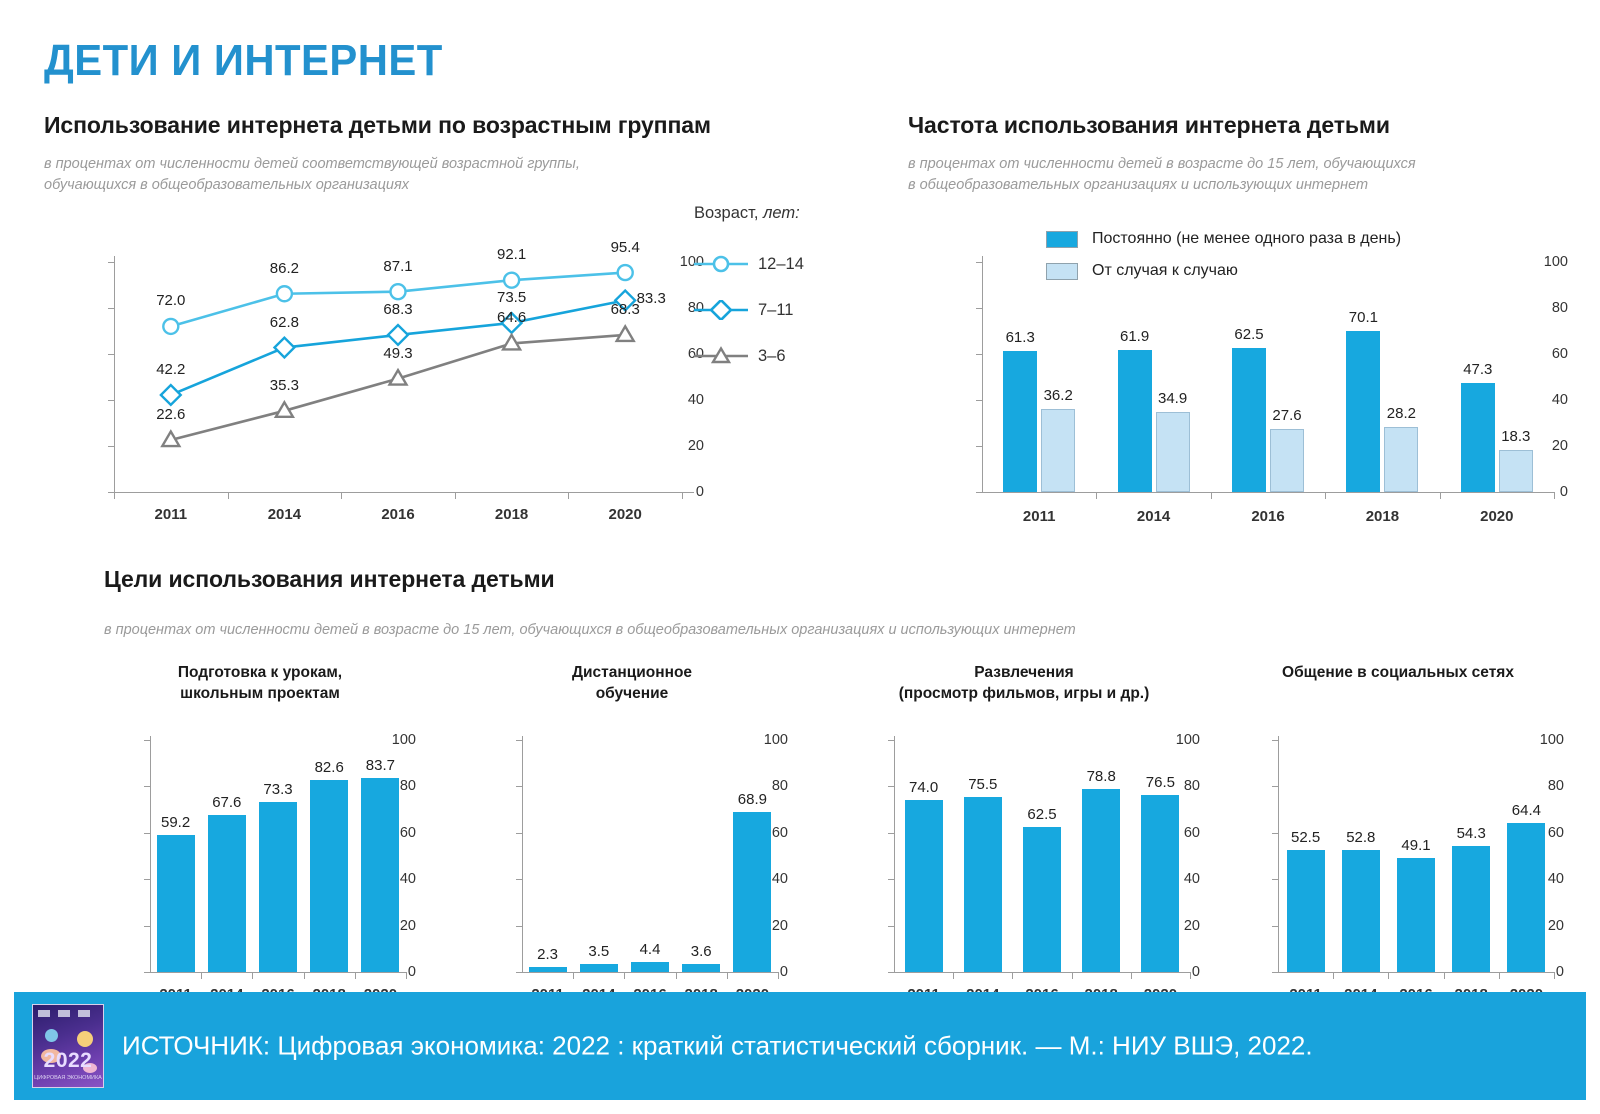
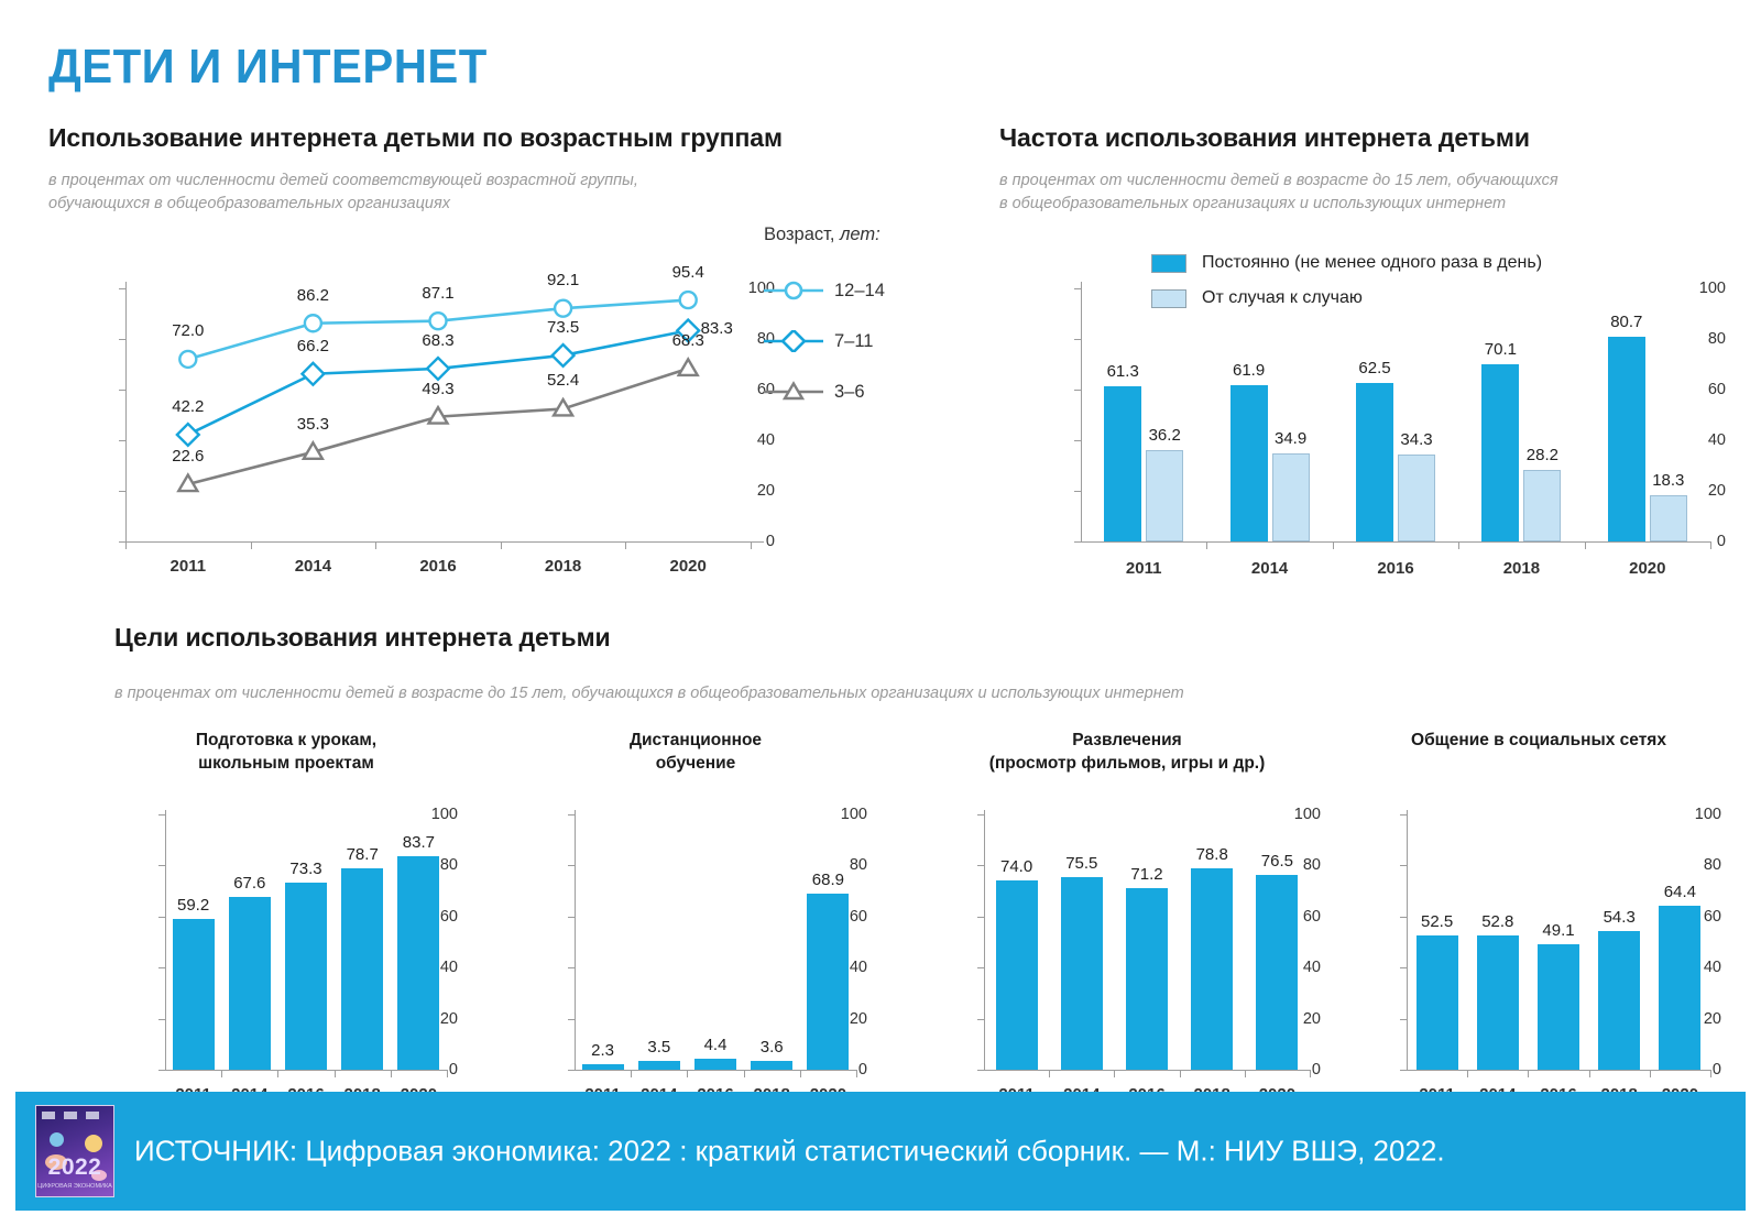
Использование интернета детьми по возрастным группам/7–11/2014: 62.8 -> 66.2
Использование интернета детьми по возрастным группам/3–6/2018: 64.6 -> 52.4
Частота использования интернета детьми/От случая к случаю/2016: 27.6 -> 34.3
Частота использования интернета детьми/Постоянно (не менее одного раза в день)/2020: 47.3 -> 80.7
Подготовка к урокам, школьным проектам/2018: 82.6 -> 78.7
Развлечения (просмотр фильмов, игры и др.)/2016: 62.5 -> 71.2
